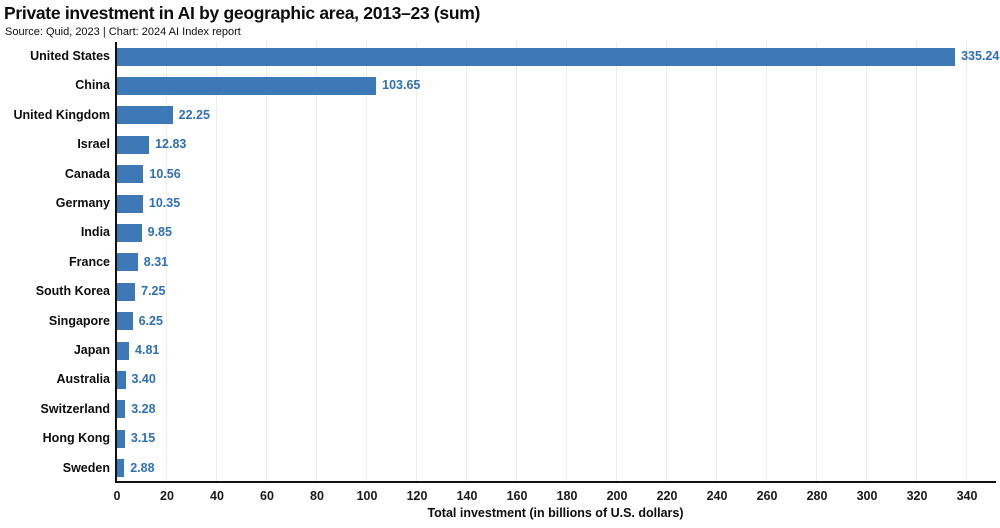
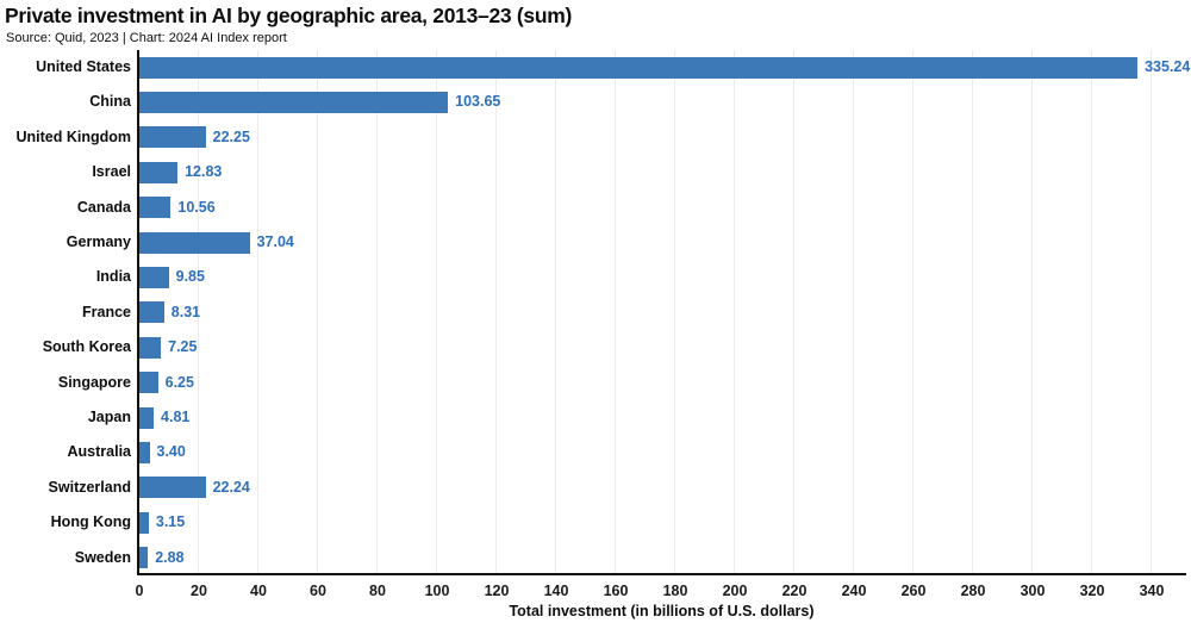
Germany: 10.35 -> 37.04
Switzerland: 3.28 -> 22.24
